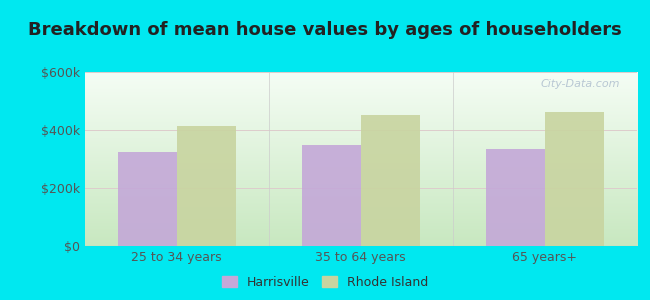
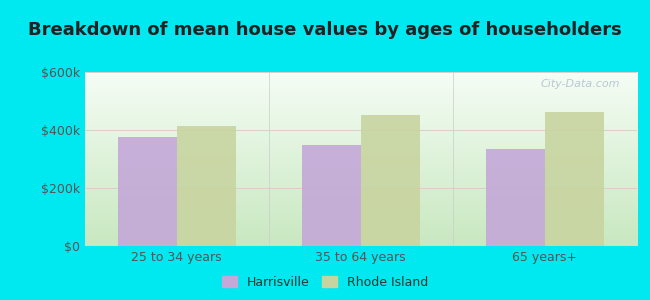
Harrisville/25 to 34 years: $325k -> $375k
